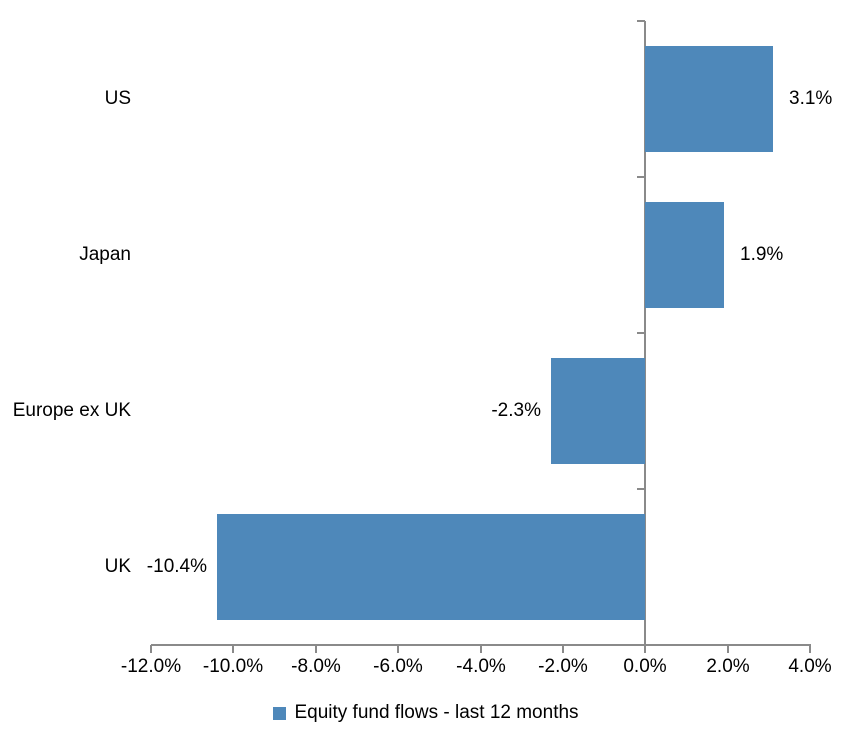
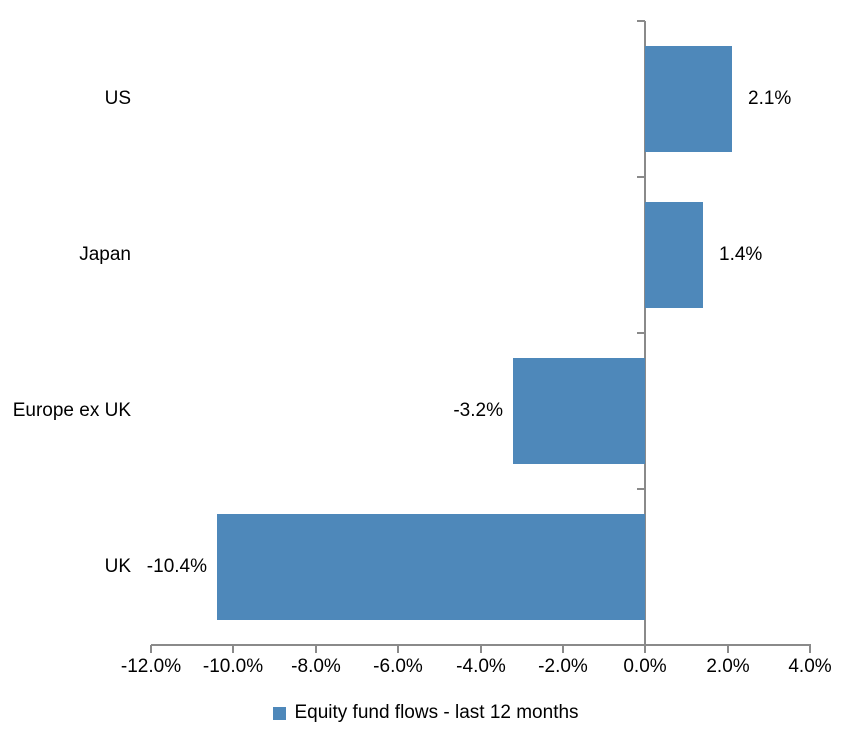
US: 3.1% -> 2.1%
Japan: 1.9% -> 1.4%
Europe ex UK: -2.3% -> -3.2%
